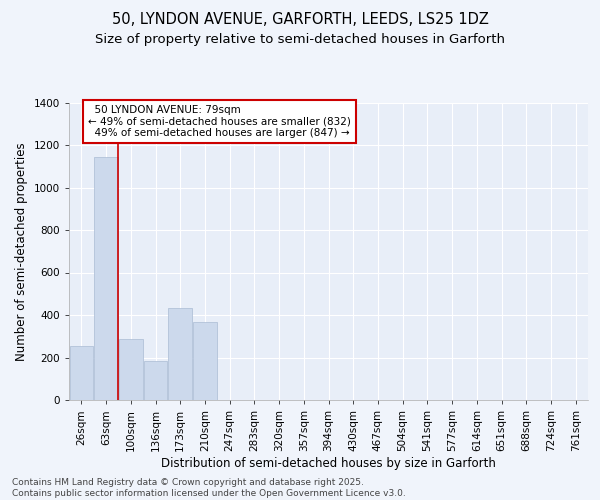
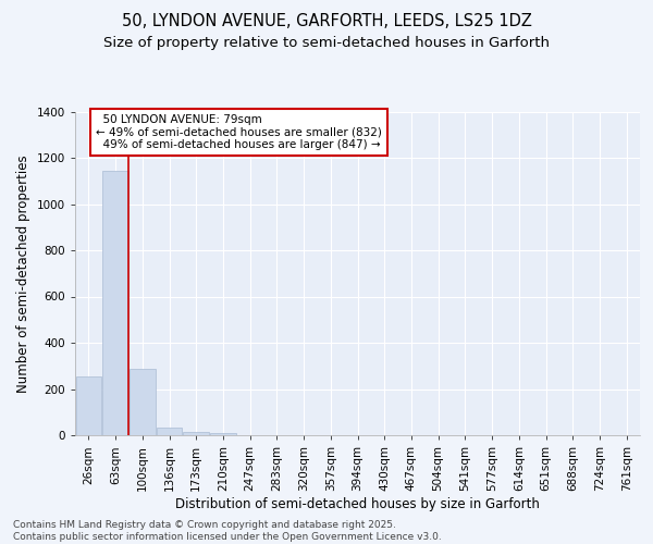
136sqm: 185 -> 32
173sqm: 435 -> 15
210sqm: 365 -> 8
